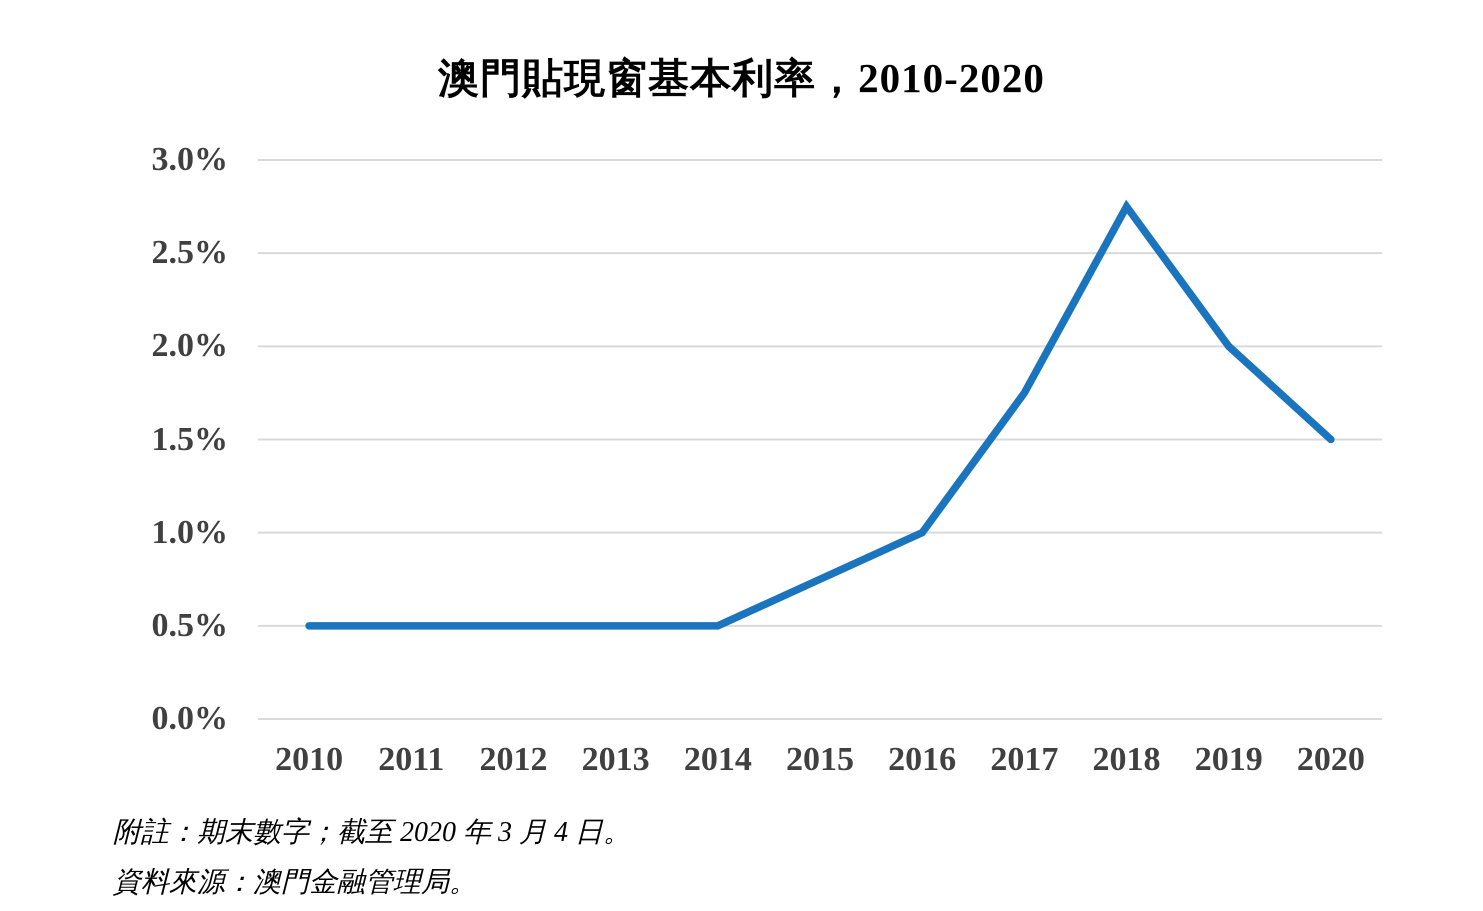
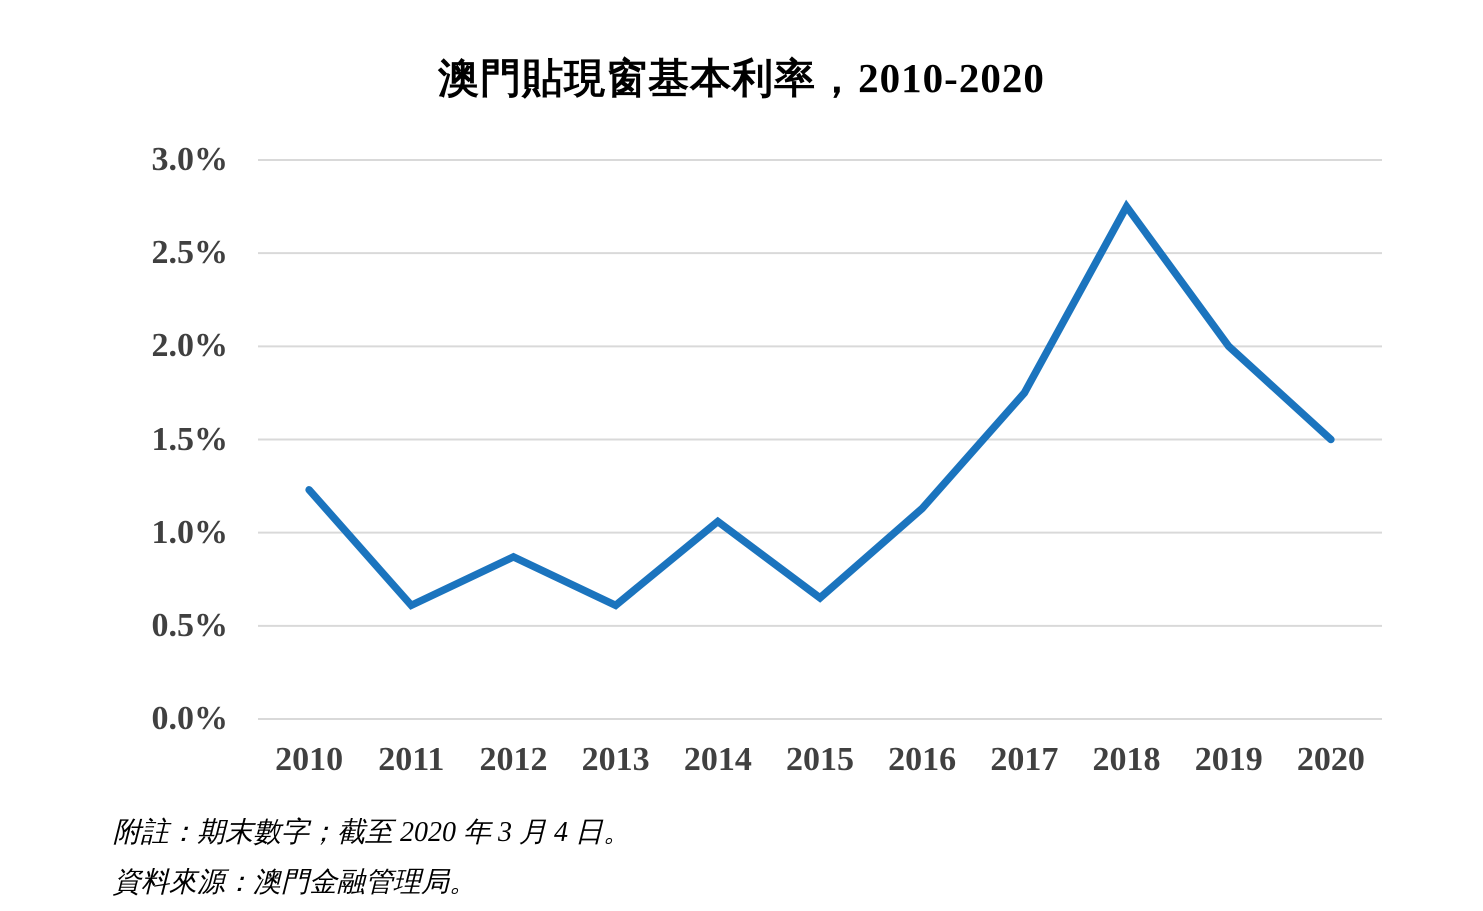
2010: 0.50% -> 1.23%
2011: 0.50% -> 0.61%
2012: 0.50% -> 0.87%
2013: 0.50% -> 0.61%
2014: 0.50% -> 1.06%
2015: 0.75% -> 0.65%
2016: 1.00% -> 1.13%
